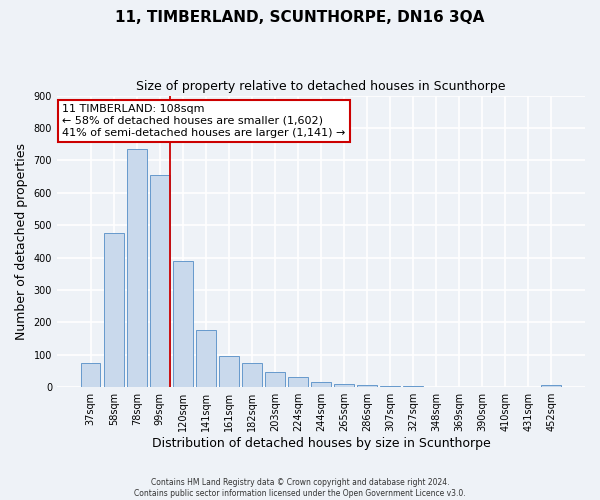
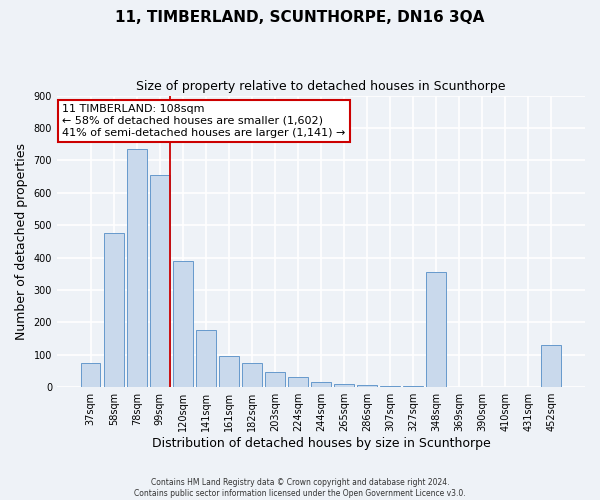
348sqm: 2 -> 355
452sqm: 7 -> 130
